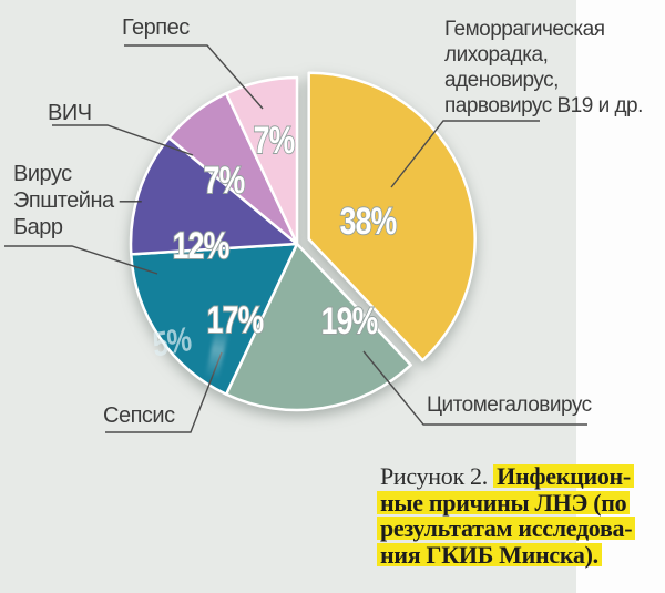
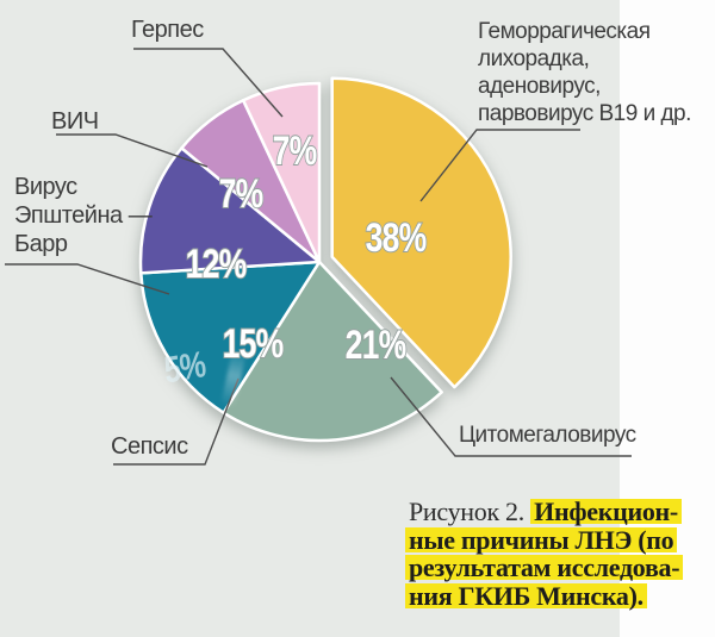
Цитомегаловирус: 19% -> 21%
Сепсис: 17% -> 15%
